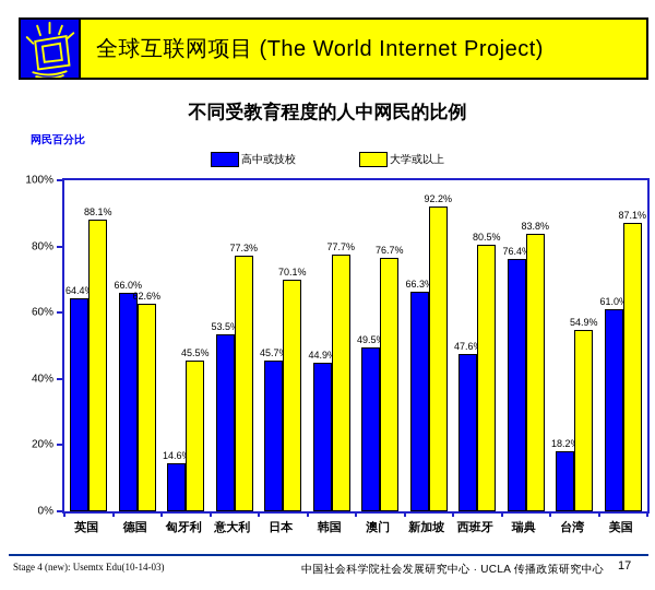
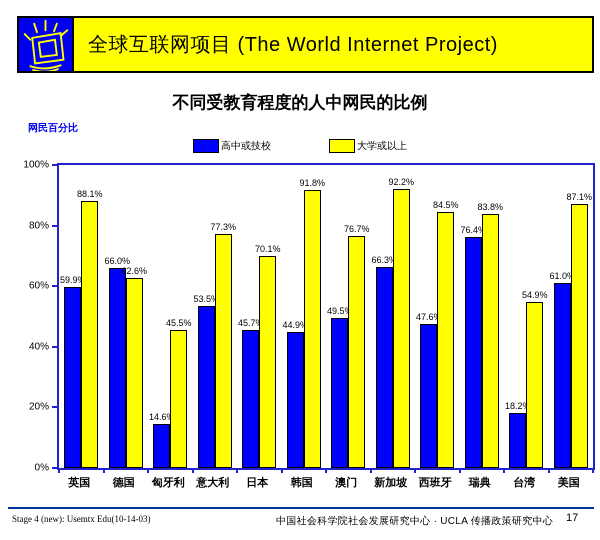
高中或技校/英国: 64.4% -> 59.9%
大学或以上/韩国: 77.7% -> 91.8%
大学或以上/西班牙: 80.5% -> 84.5%
